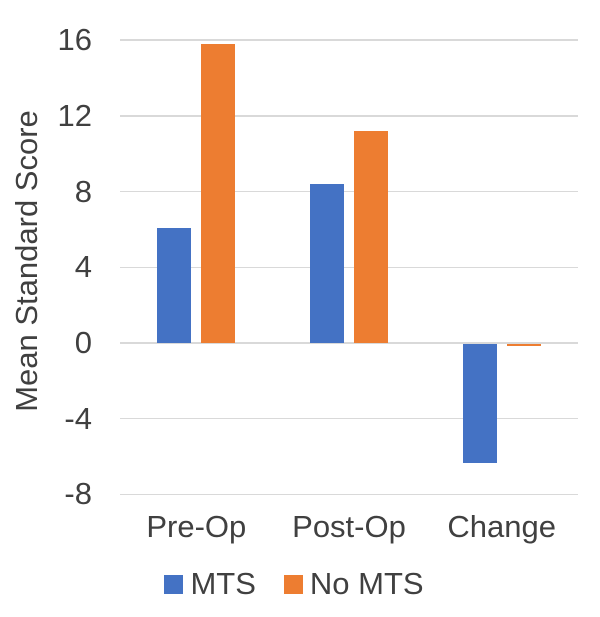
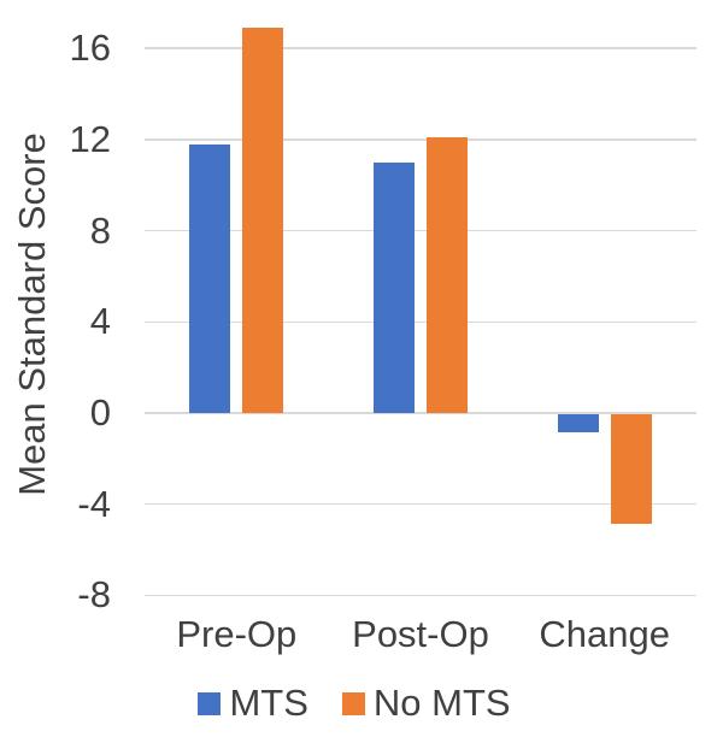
MTS/Pre-Op: 6.1 -> 11.8
No MTS/Pre-Op: 15.8 -> 16.9
MTS/Post-Op: 8.4 -> 11.0
No MTS/Post-Op: 11.2 -> 12.1
MTS/Change: -6.3 -> -0.8
No MTS/Change: -0.1 -> -4.8
